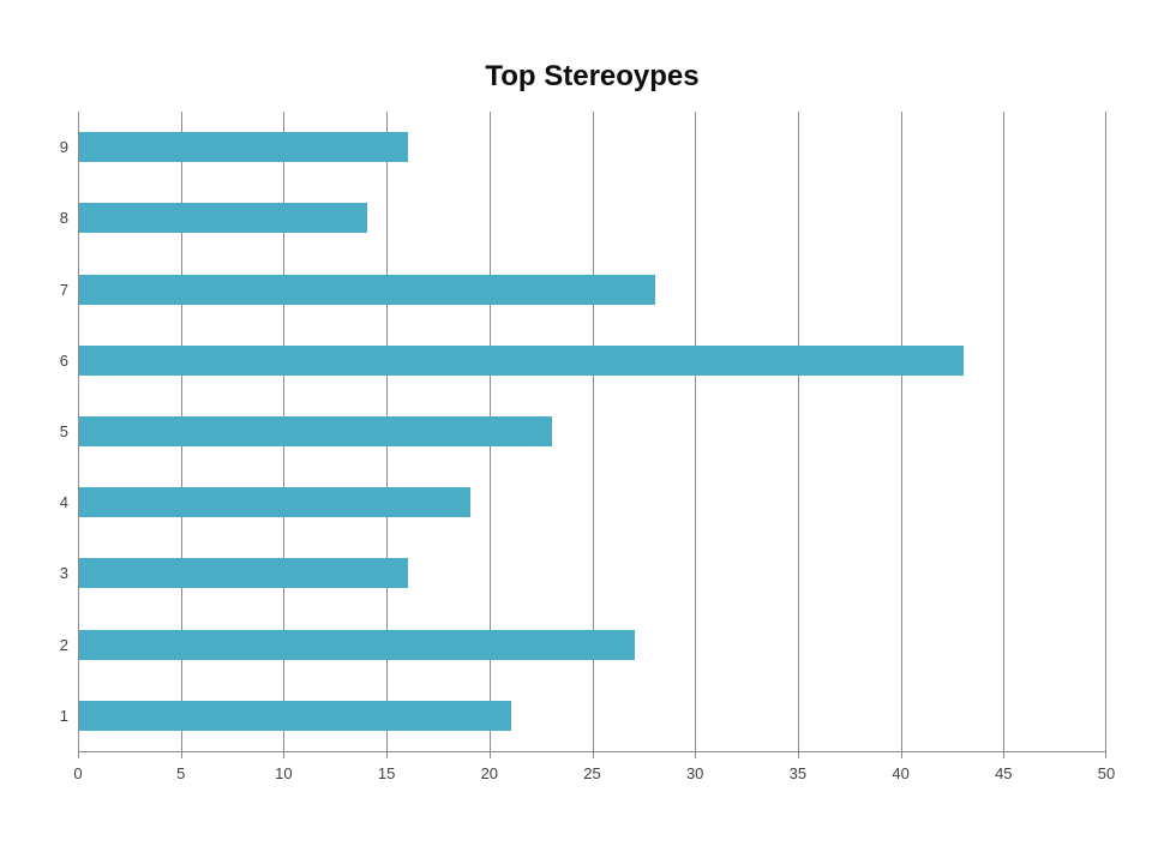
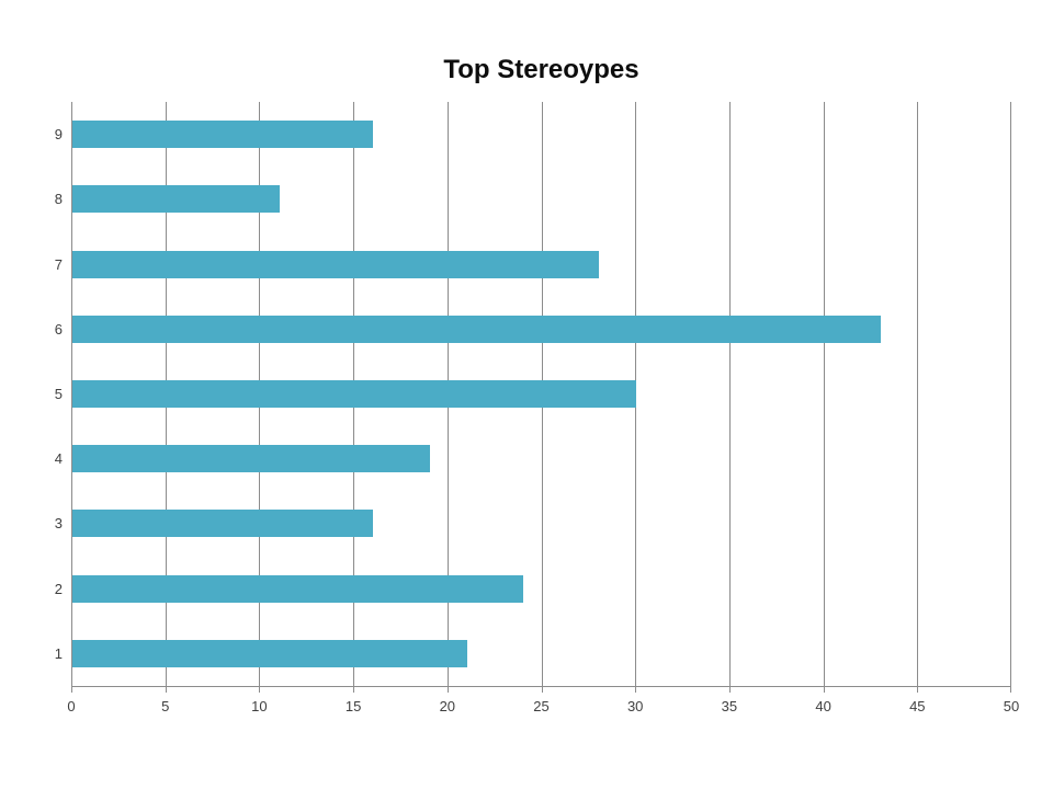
8: 14 -> 11
5: 23 -> 30
2: 27 -> 24
